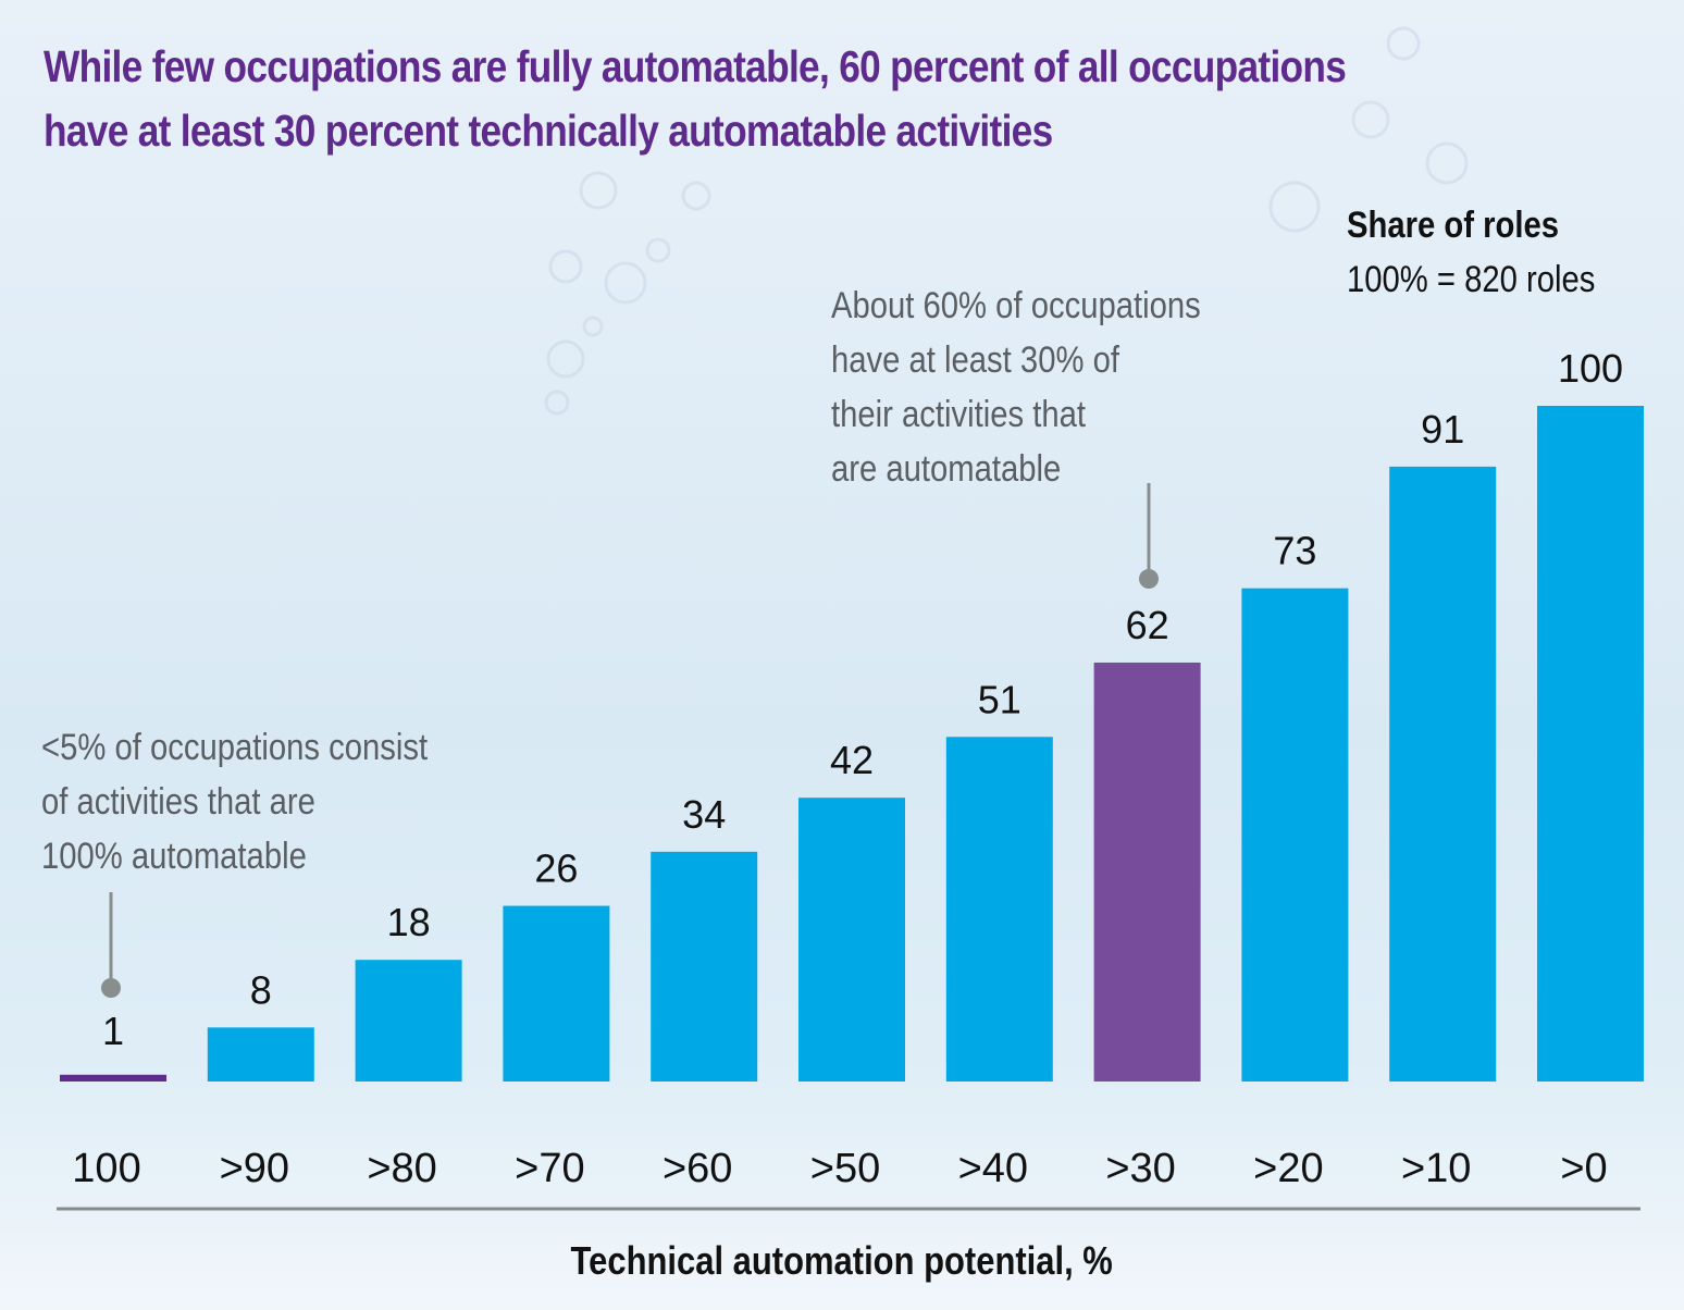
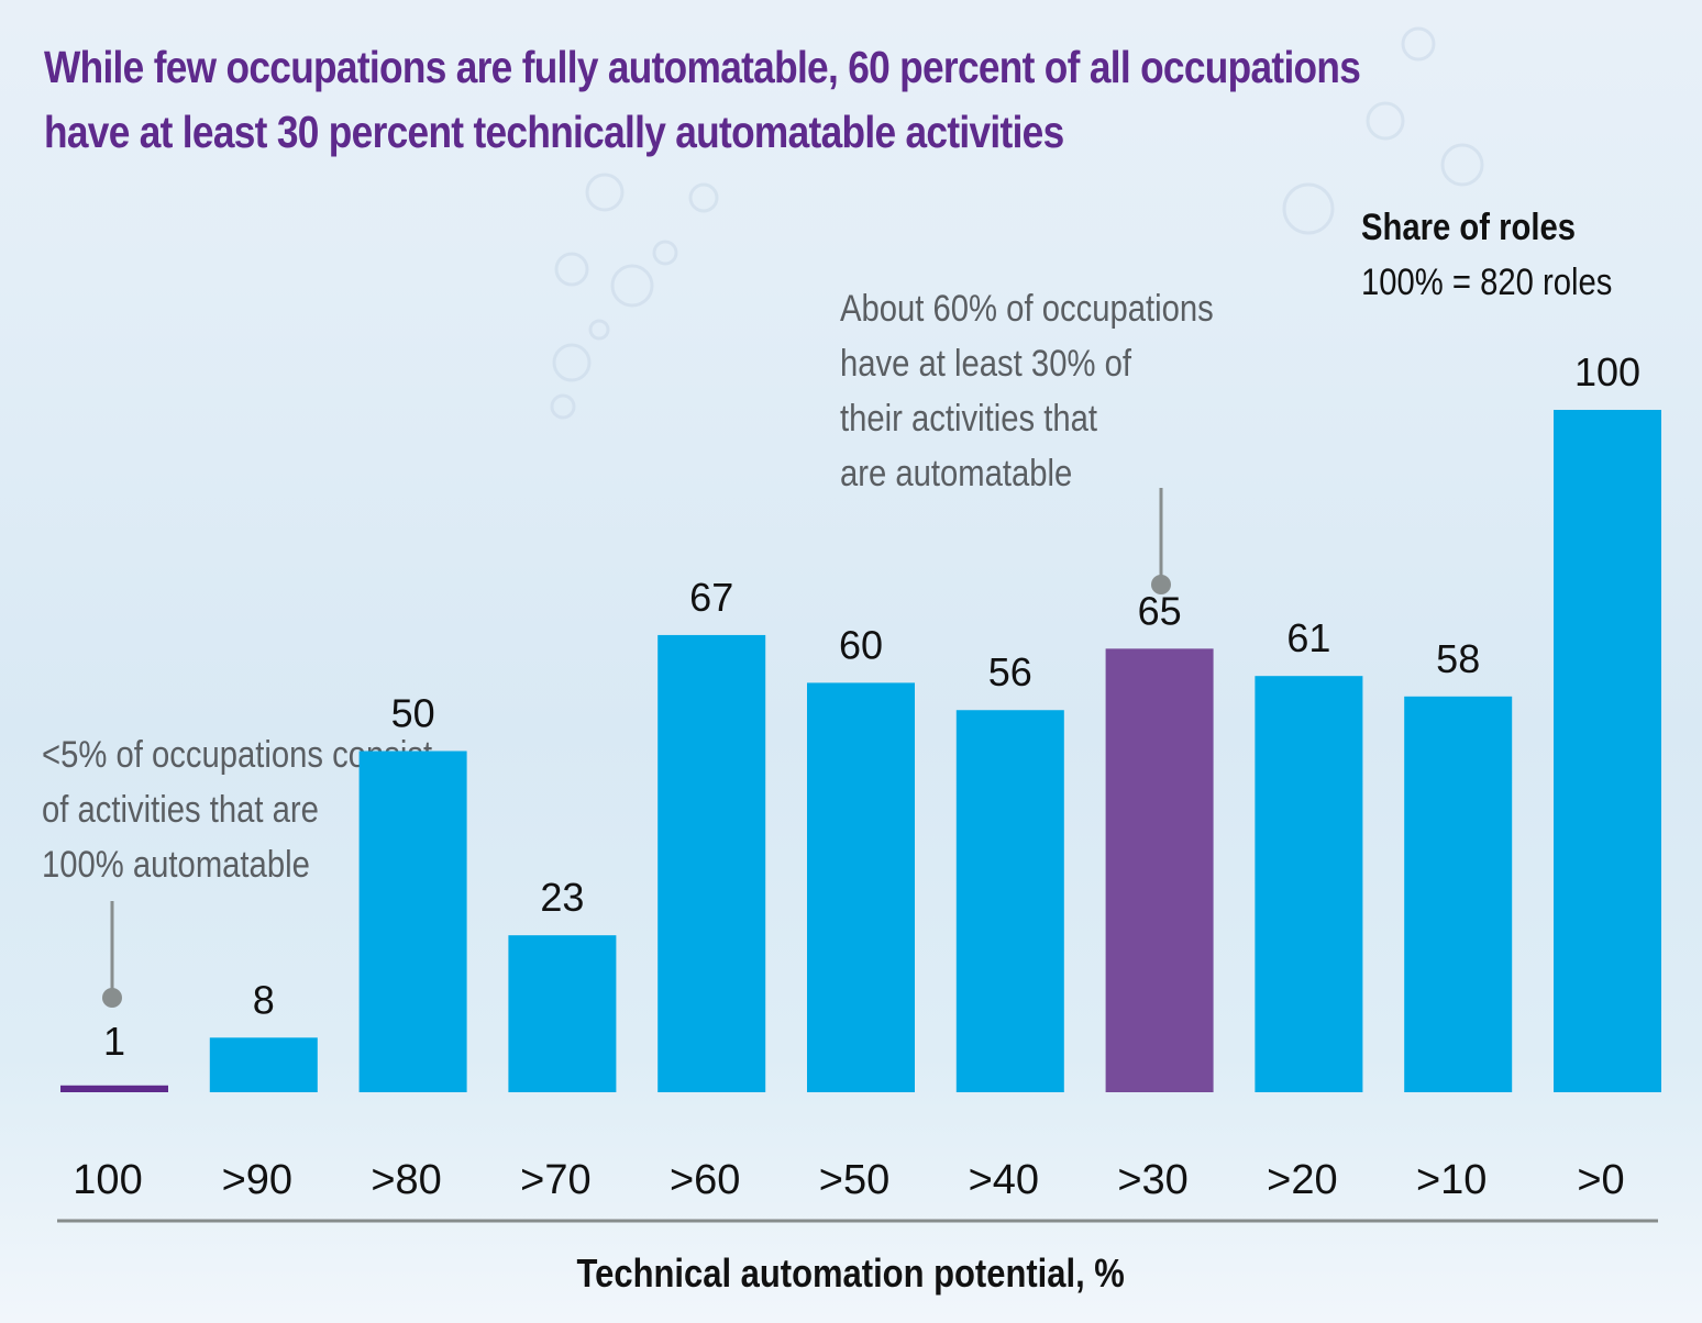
>80: 18 -> 50
>70: 26 -> 23
>60: 34 -> 67
>50: 42 -> 60
>40: 51 -> 56
>30: 62 -> 65
>20: 73 -> 61
>10: 91 -> 58
